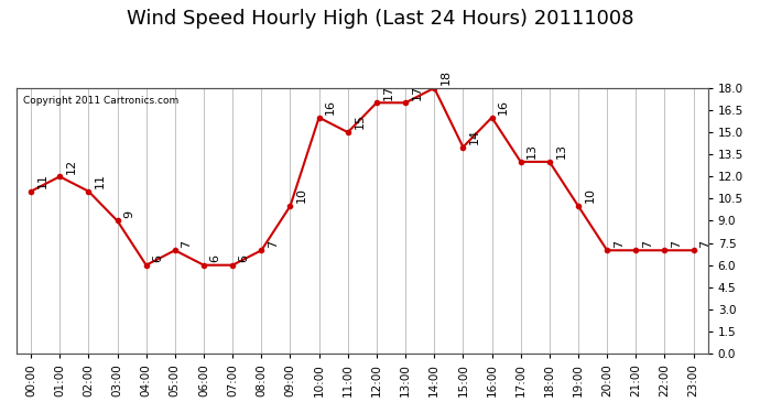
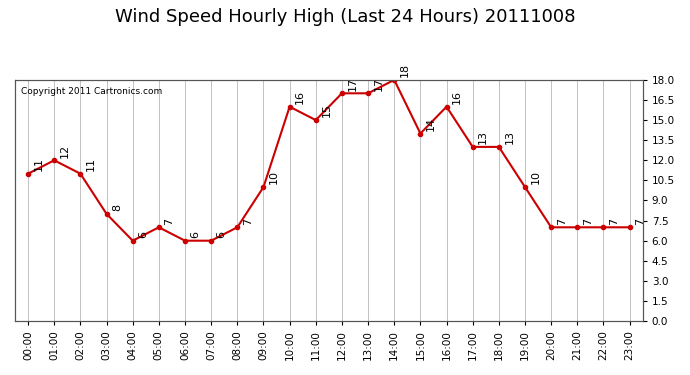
03:00: 9 -> 8
